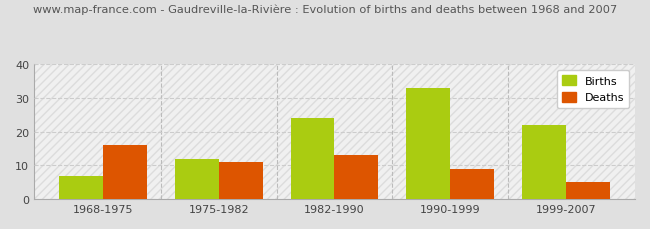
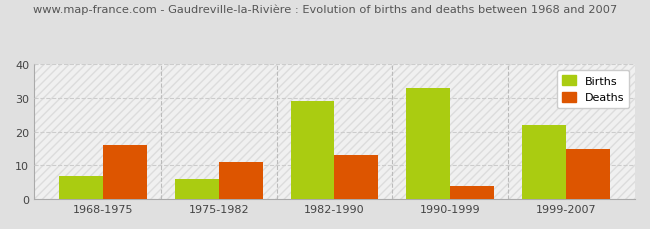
Births/1975-1982: 12 -> 6
Births/1982-1990: 24 -> 29
Deaths/1990-1999: 9 -> 4
Deaths/1999-2007: 5 -> 15
